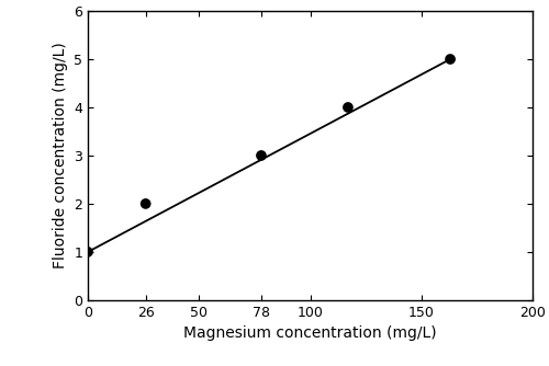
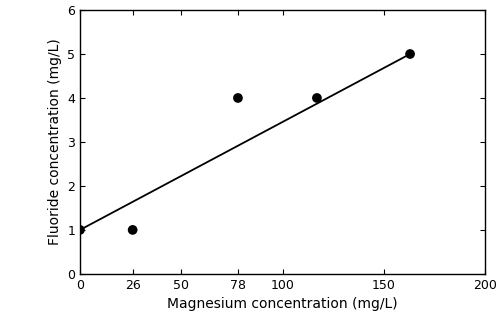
26: 2 -> 1
78: 3 -> 4
